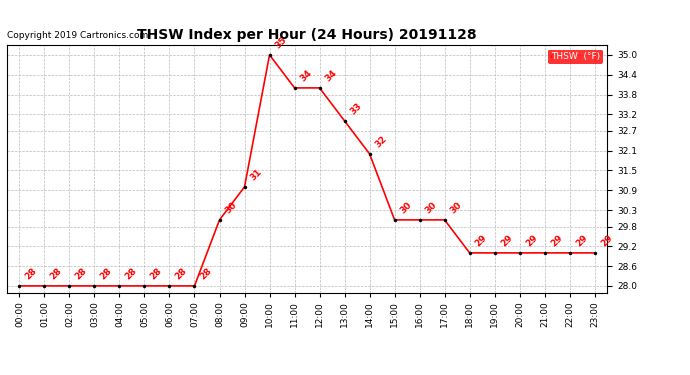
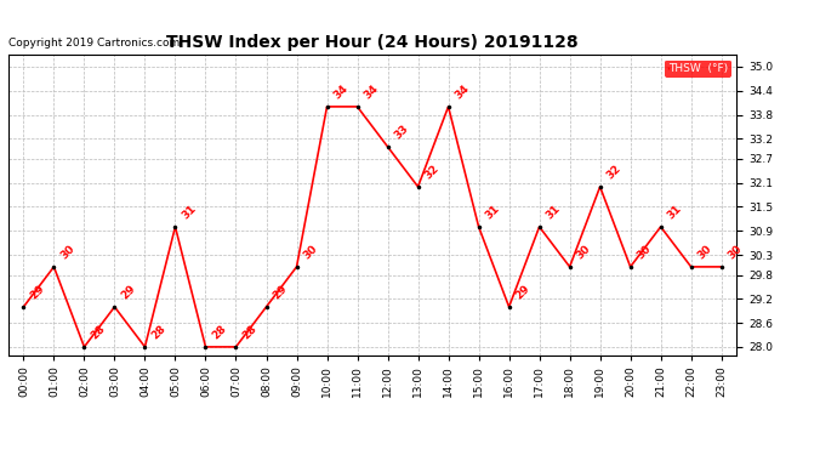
00:00: 28 -> 29
01:00: 28 -> 30
03:00: 28 -> 29
05:00: 28 -> 31
08:00: 30 -> 29
09:00: 31 -> 30
10:00: 35 -> 34
12:00: 34 -> 33
13:00: 33 -> 32
14:00: 32 -> 34
15:00: 30 -> 31
16:00: 30 -> 29
17:00: 30 -> 31
18:00: 29 -> 30
19:00: 29 -> 32
20:00: 29 -> 30
21:00: 29 -> 31
22:00: 29 -> 30
23:00: 29 -> 30
